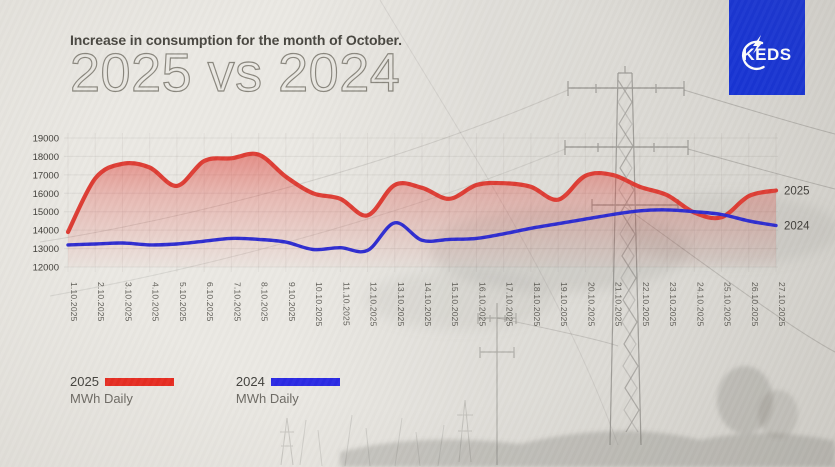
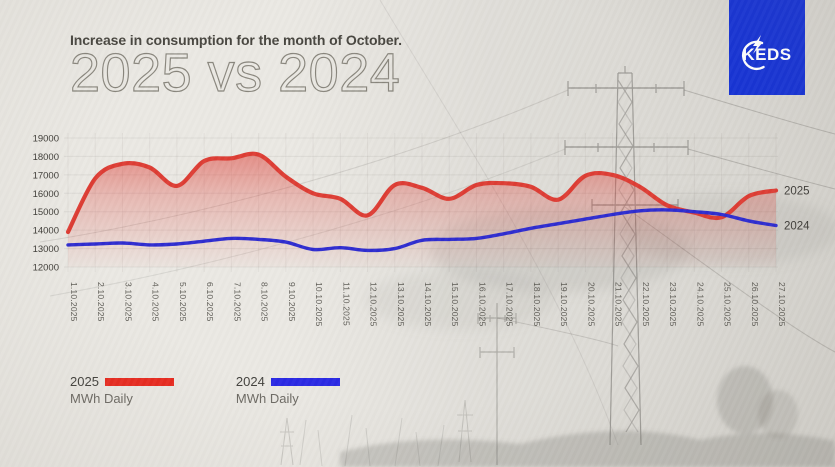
2024/13.10.2025: 14400 -> 13000
2025/23.10.2025: 15900 -> 15400
